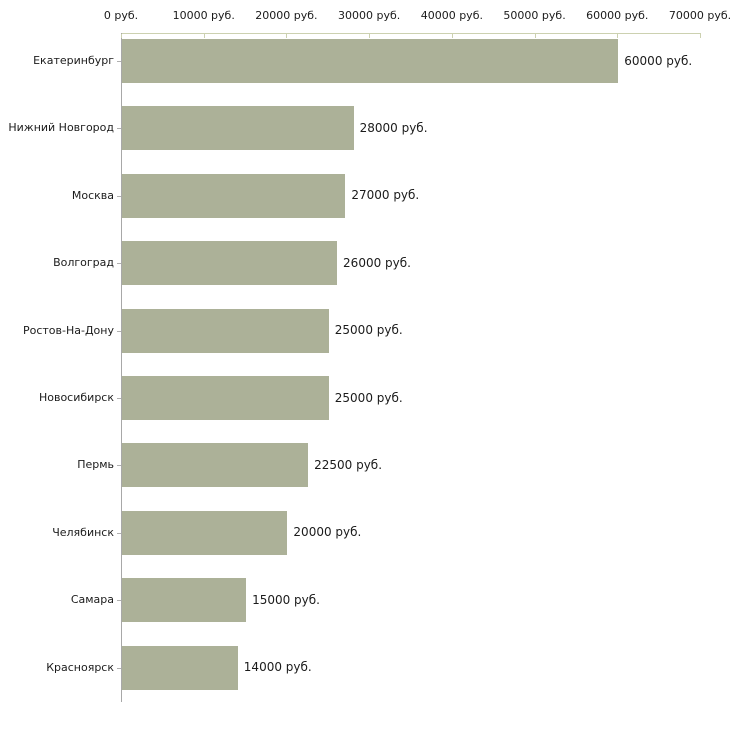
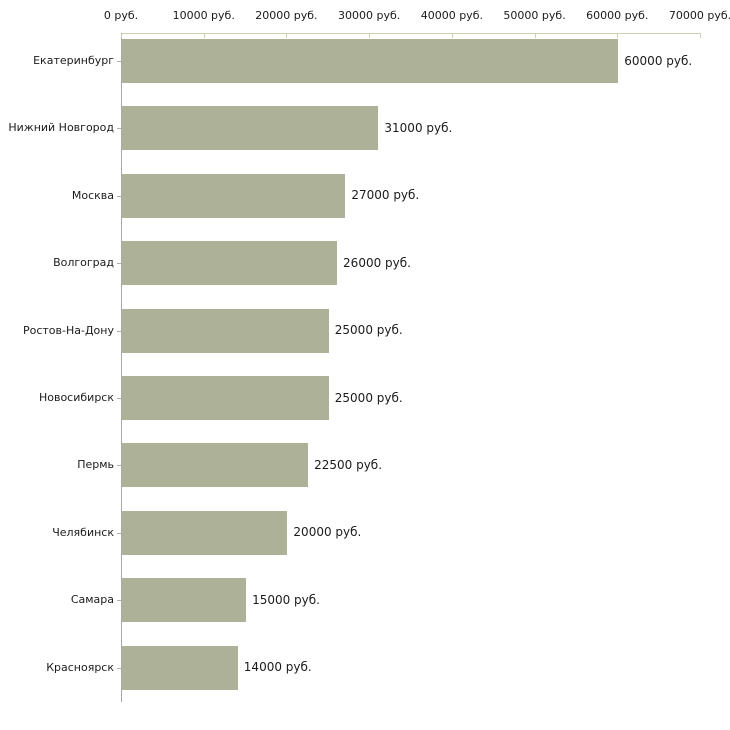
Нижний Новгород: 28000 -> 31000
